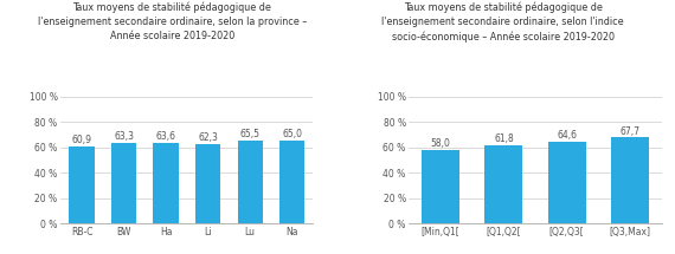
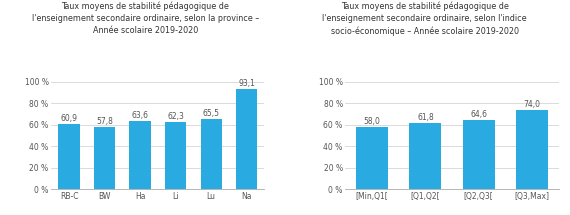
BW: 63,3 -> 57,8
Na: 65,0 -> 93,1
[Q3,Max]: 67,7 -> 74,0
